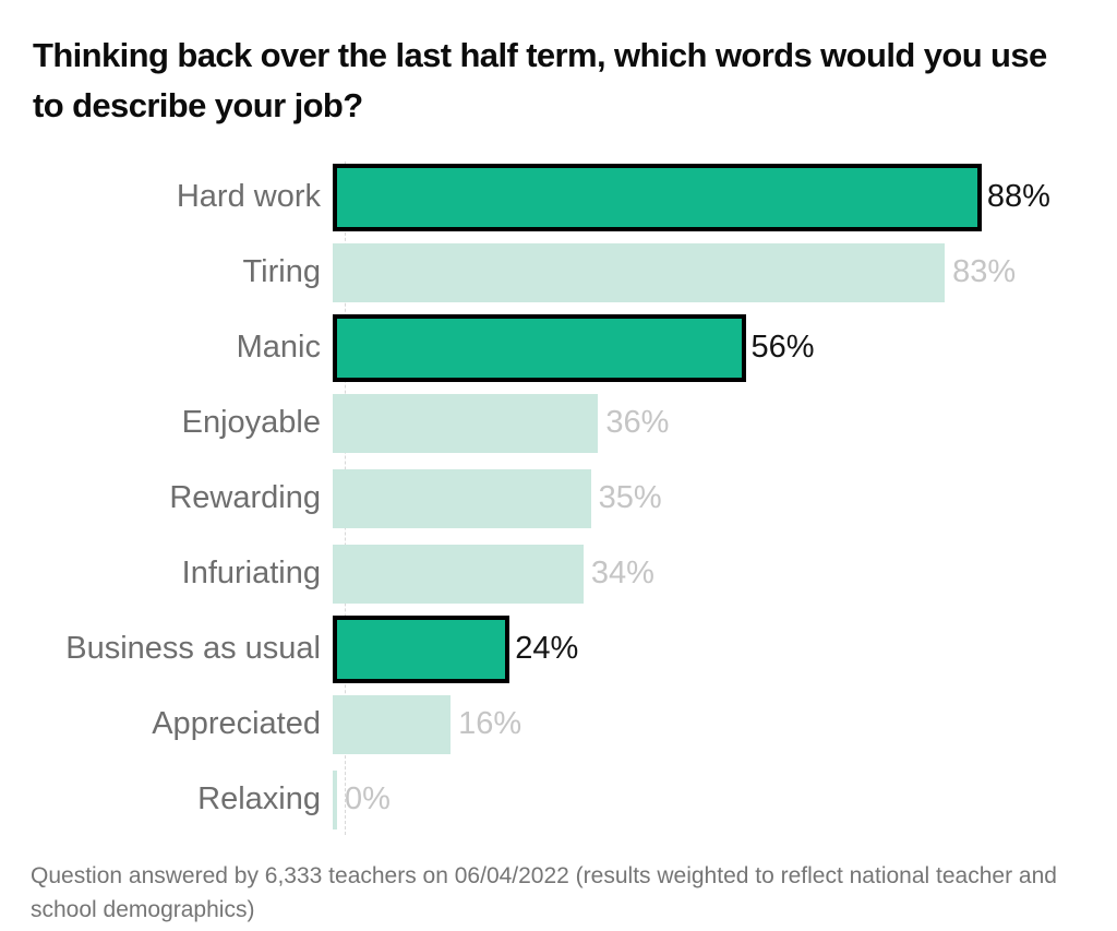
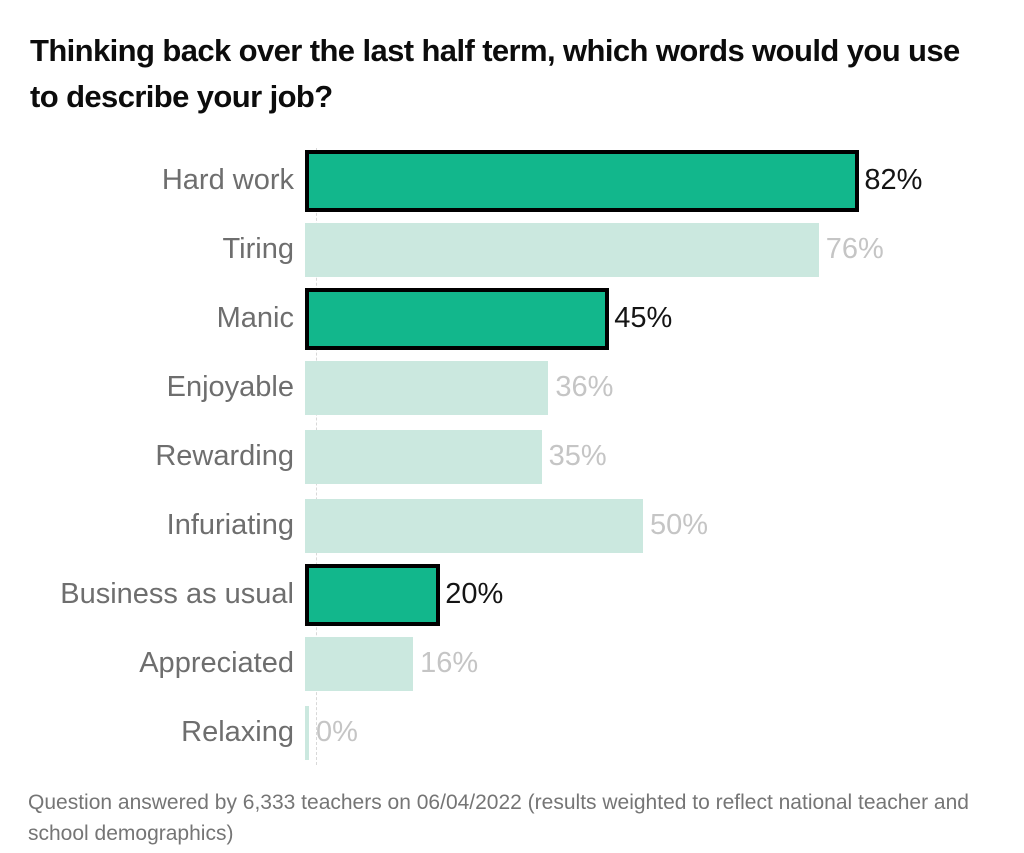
Hard work: 88% -> 82%
Tiring: 83% -> 76%
Manic: 56% -> 45%
Infuriating: 34% -> 50%
Business as usual: 24% -> 20%
